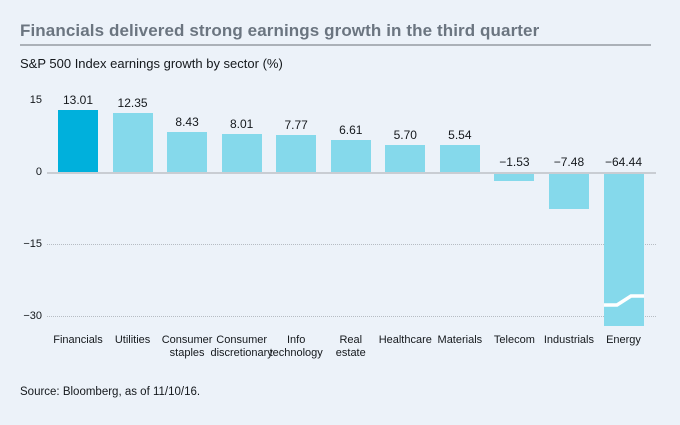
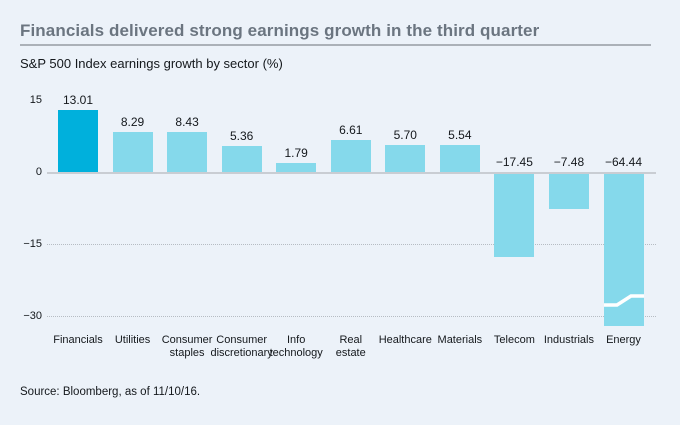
Utilities: 12.35 -> 8.29
Consumer discretionary: 8.01 -> 5.36
Info technology: 7.77 -> 1.79
Telecom: −1.53 -> −17.45
